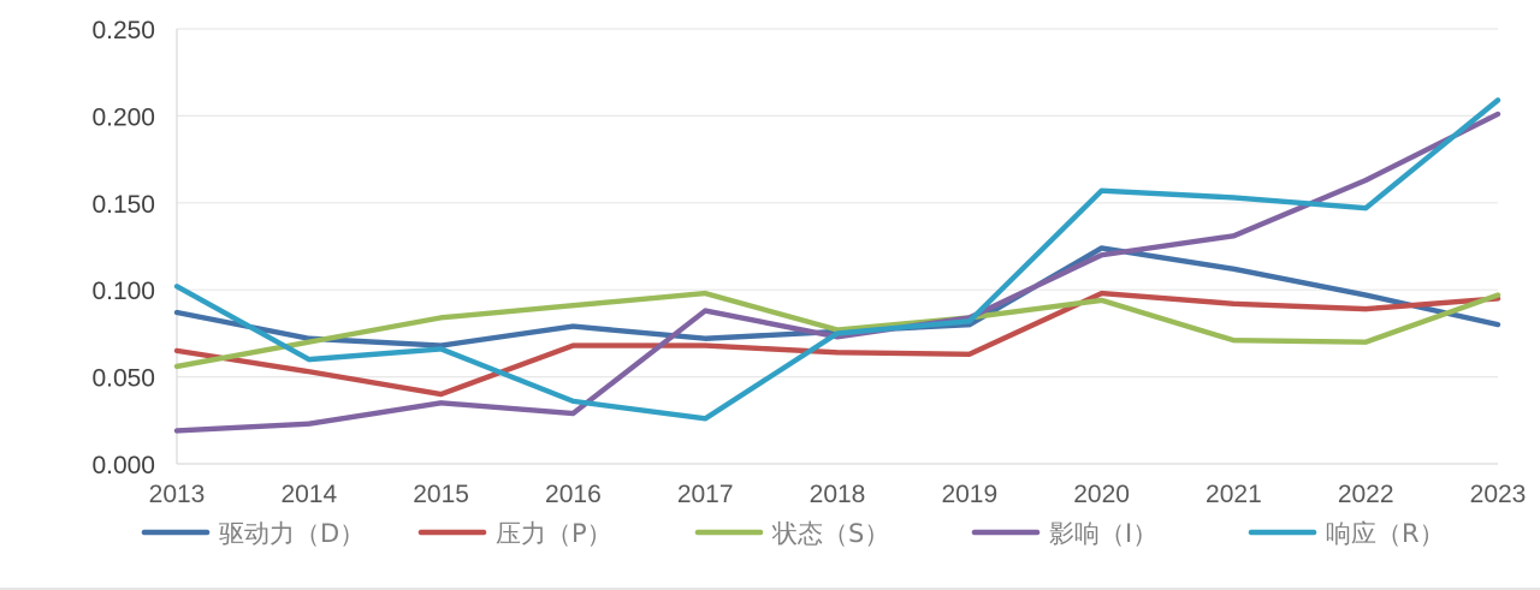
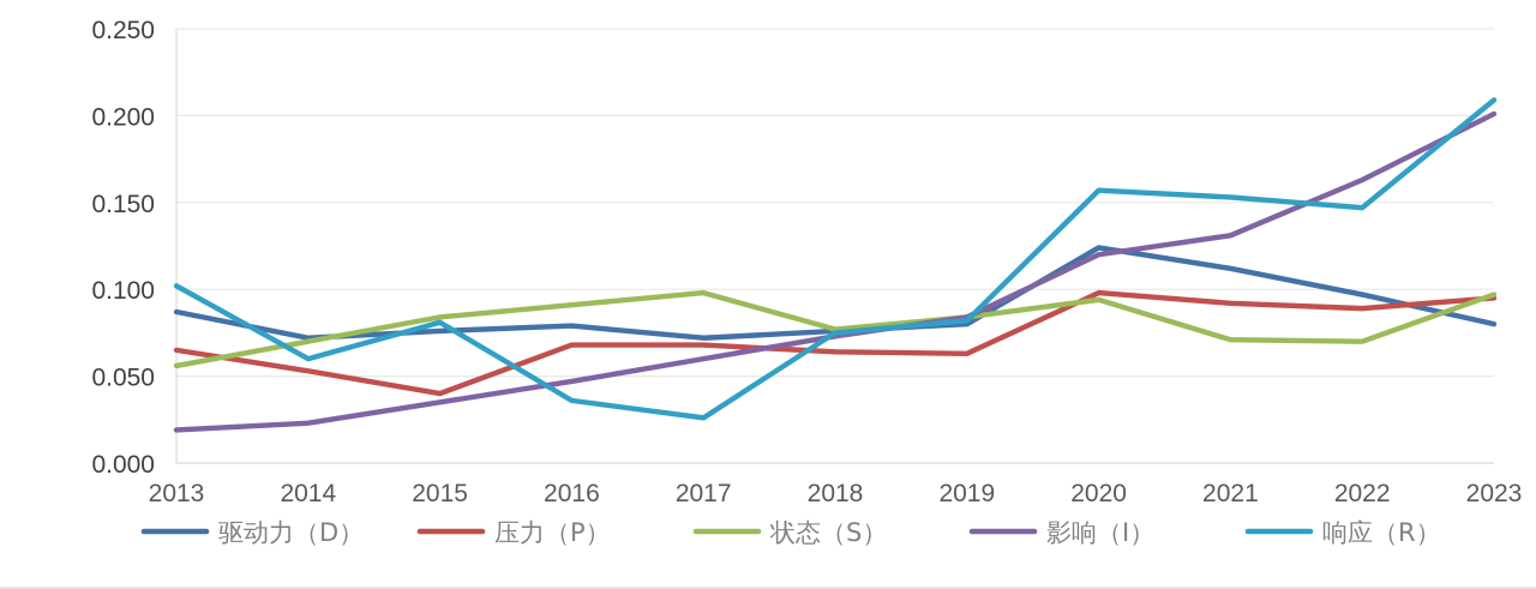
驱动力（D）/2015: 0.068 -> 0.076
响应（R）/2015: 0.066 -> 0.081
影响（I）/2016: 0.029 -> 0.047
影响（I）/2017: 0.088 -> 0.060
